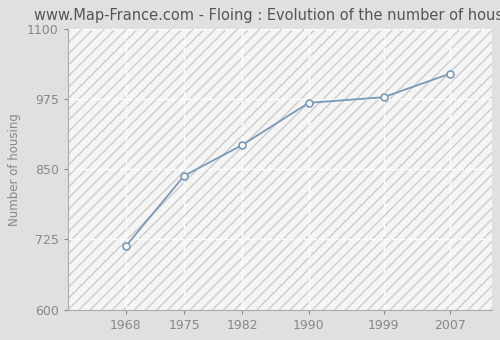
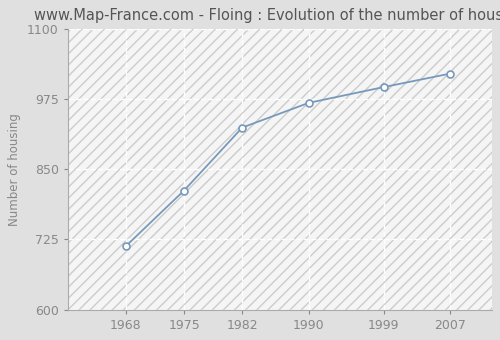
1975: 838 -> 812
1982: 893 -> 924
1999: 978 -> 996
